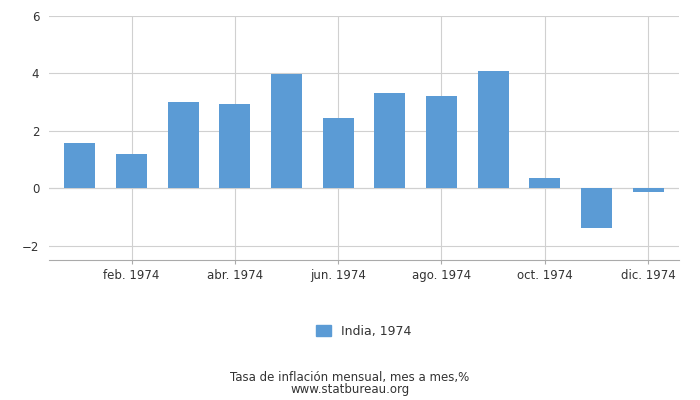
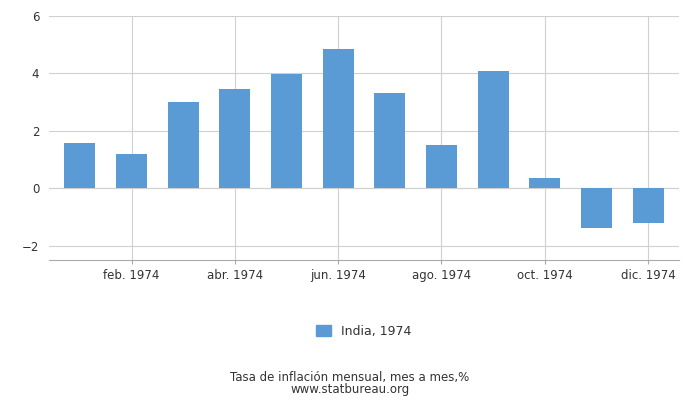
abr. 1974: 2.95 -> 3.45
jun. 1974: 2.43 -> 4.85
ago. 1974: 3.23 -> 1.50
dic. 1974: -0.12 -> -1.20
